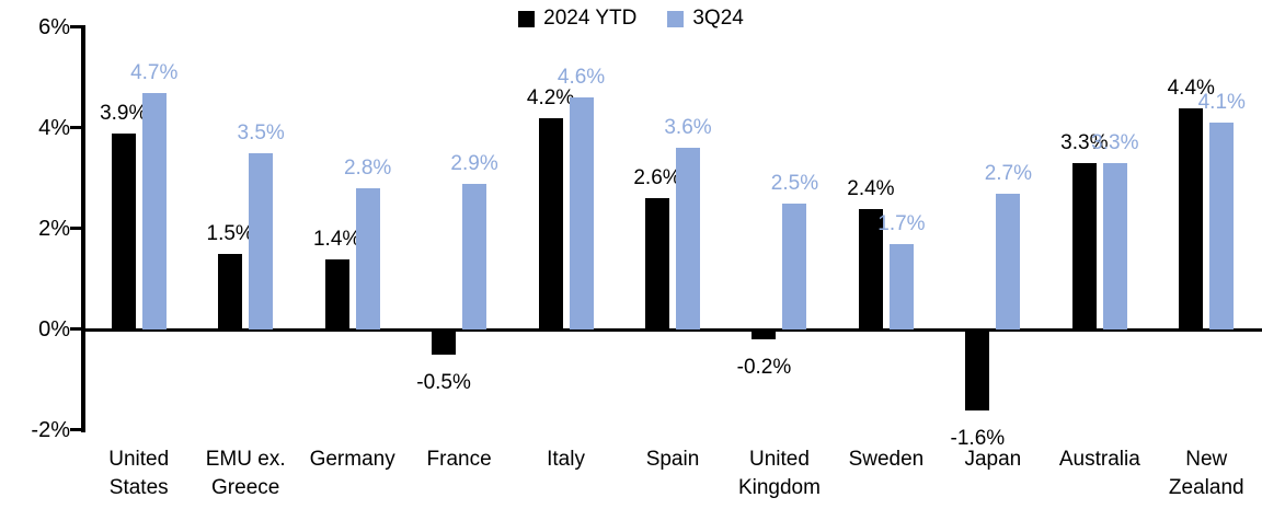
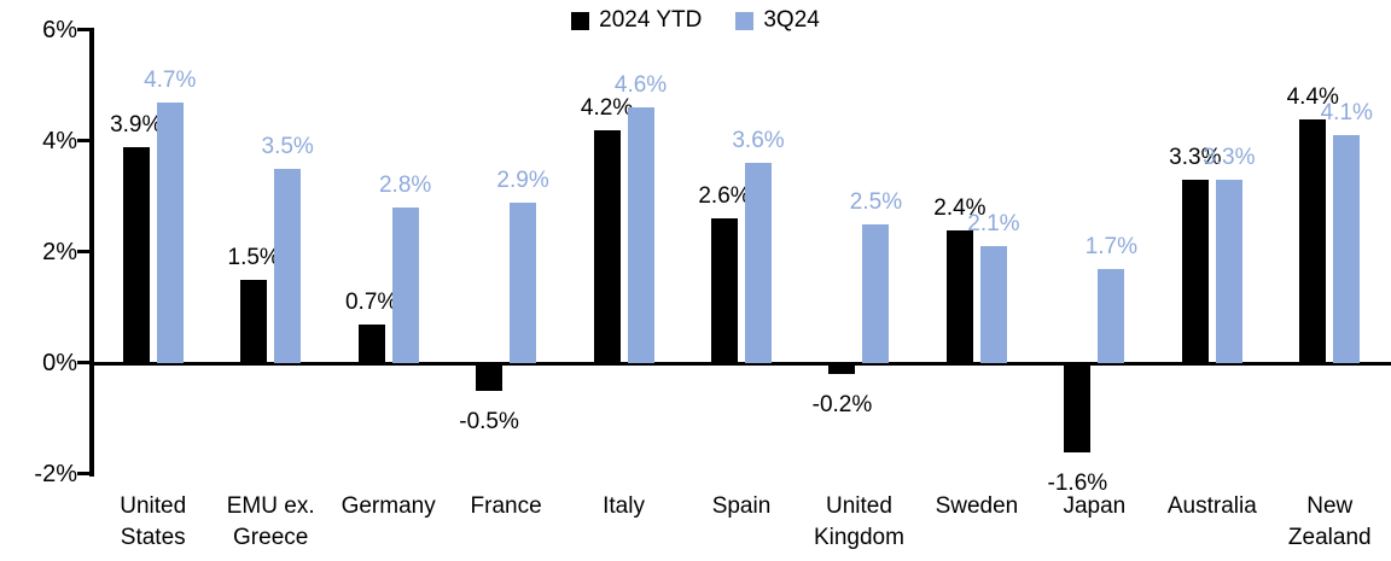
2024 YTD/Germany: 1.4% -> 0.7%
3Q24/Sweden: 1.7% -> 2.1%
3Q24/Japan: 2.7% -> 1.7%
